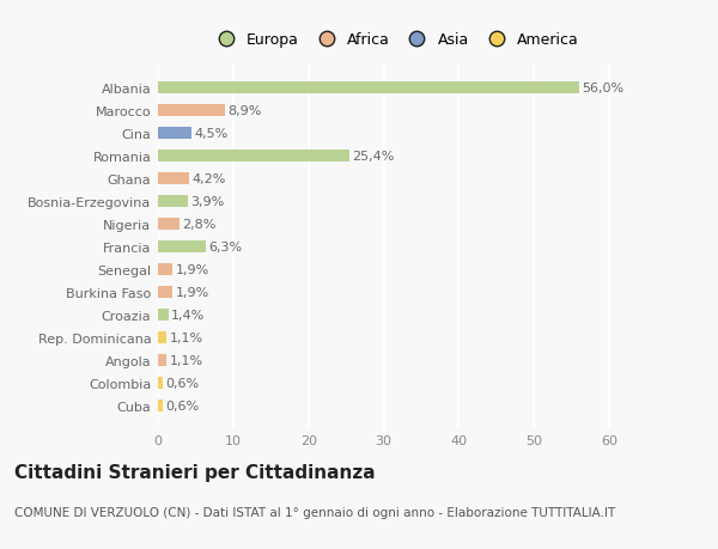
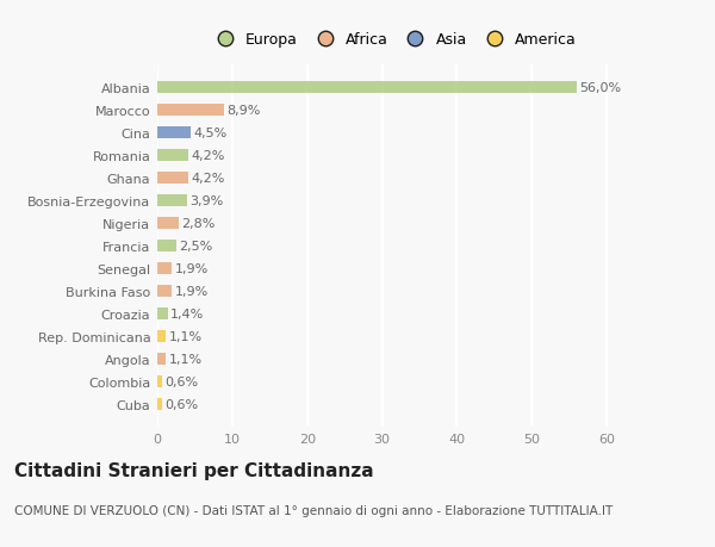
Romania: 25,4% -> 4,2%
Francia: 6,3% -> 2,5%
